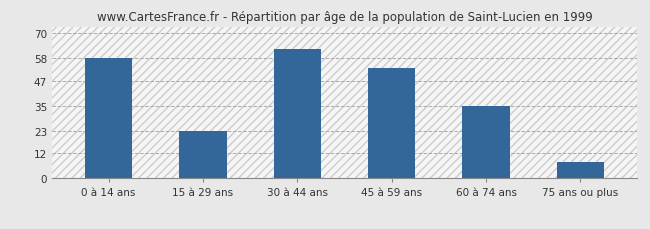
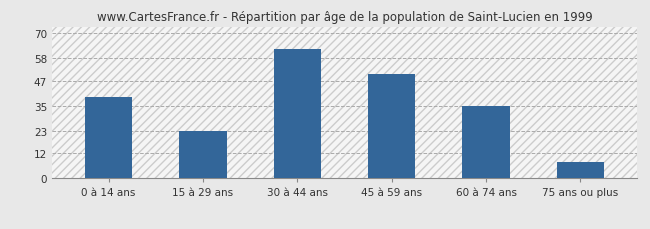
0 à 14 ans: 58 -> 39
45 à 59 ans: 53 -> 50
